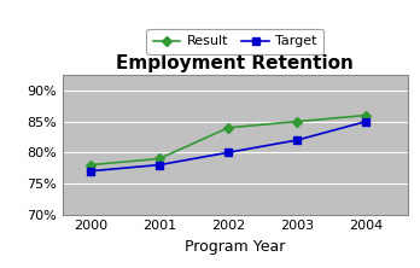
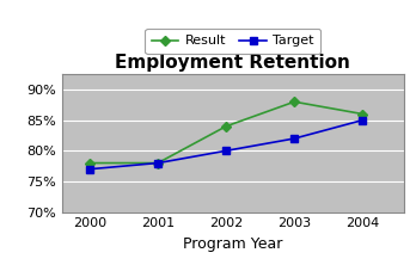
Result/2001: 79% -> 78%
Result/2003: 85% -> 88%
